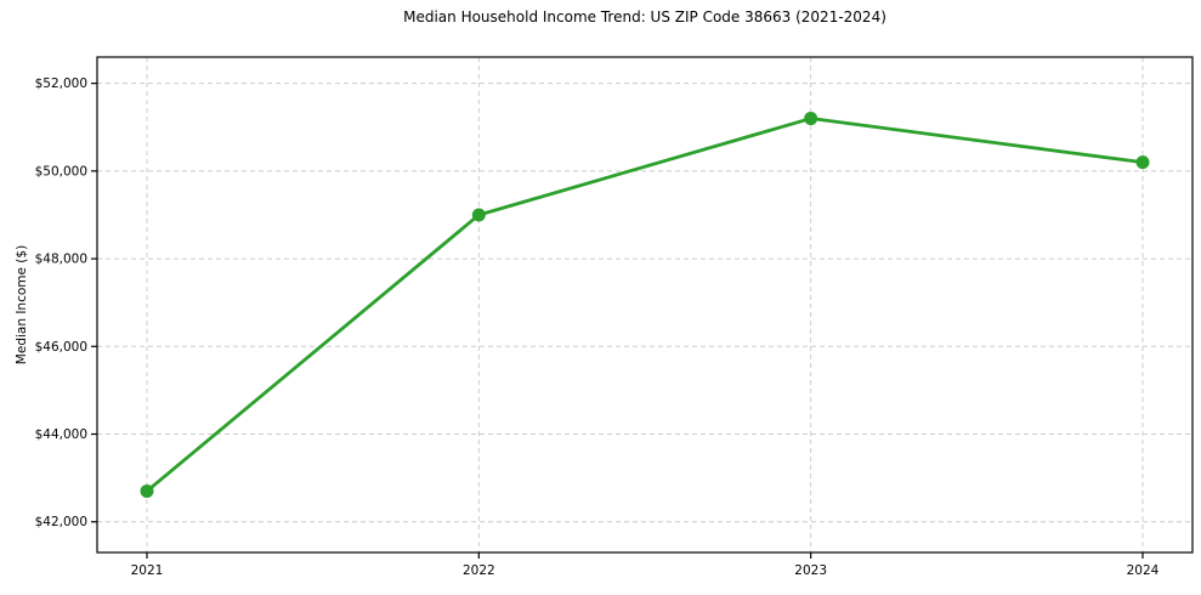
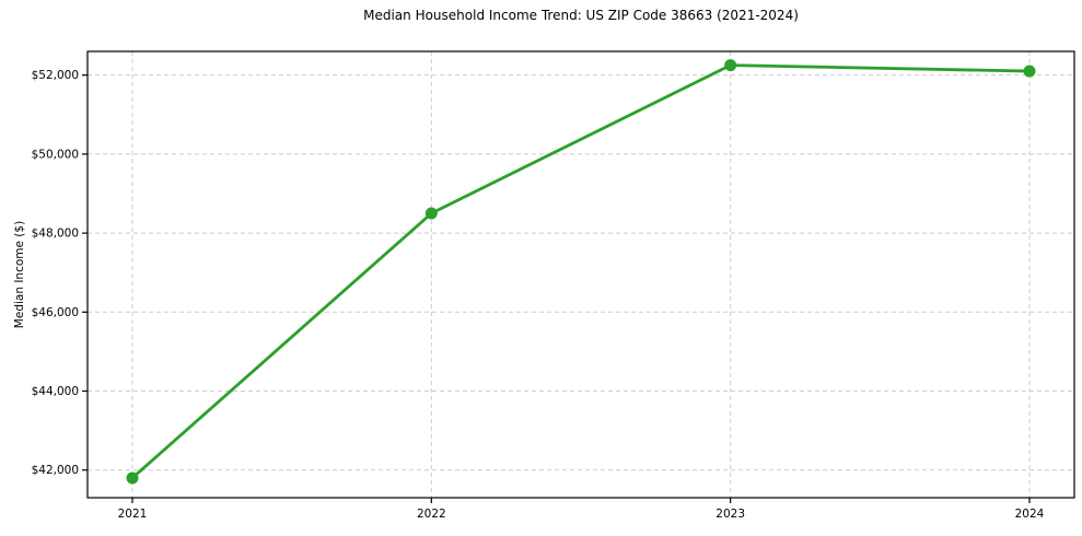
2021: $42700 -> $41800
2022: $49000 -> $48500
2023: $51200 -> $52200
2024: $50200 -> $52100
